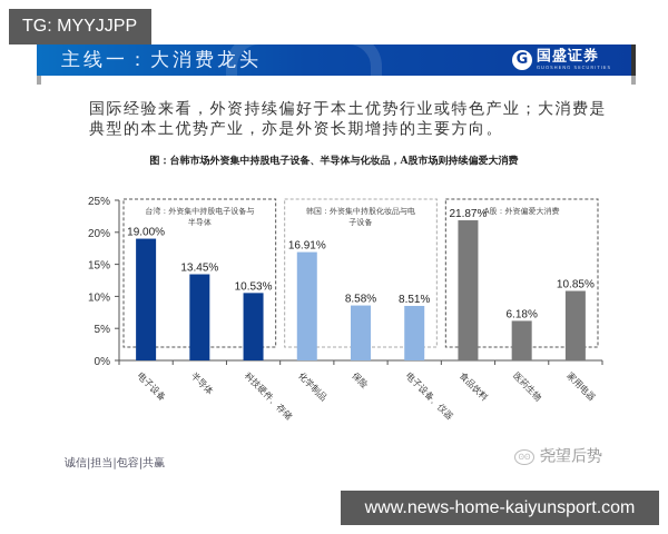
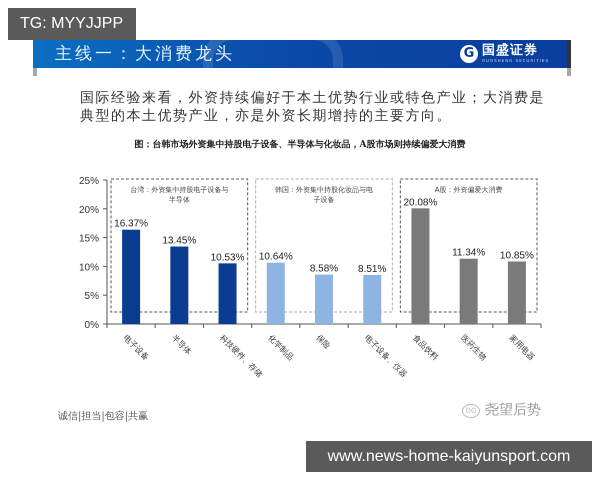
电子设备: 19.00% -> 16.37%
化学制品: 16.91% -> 10.64%
食品饮料: 21.87% -> 20.08%
医药生物: 6.18% -> 11.34%
